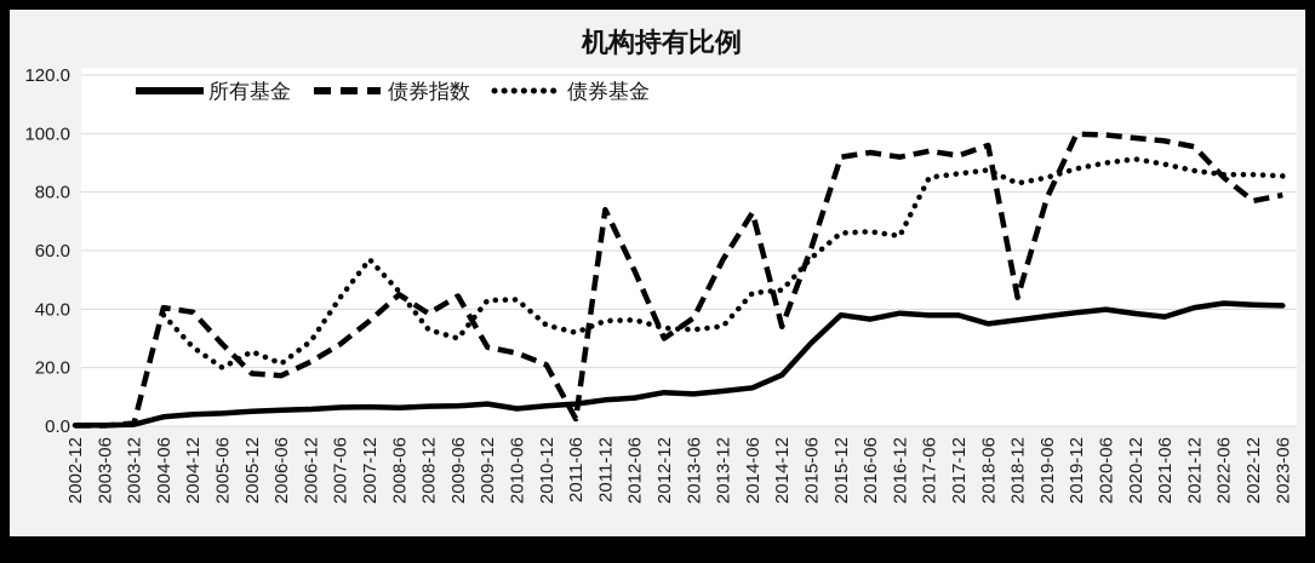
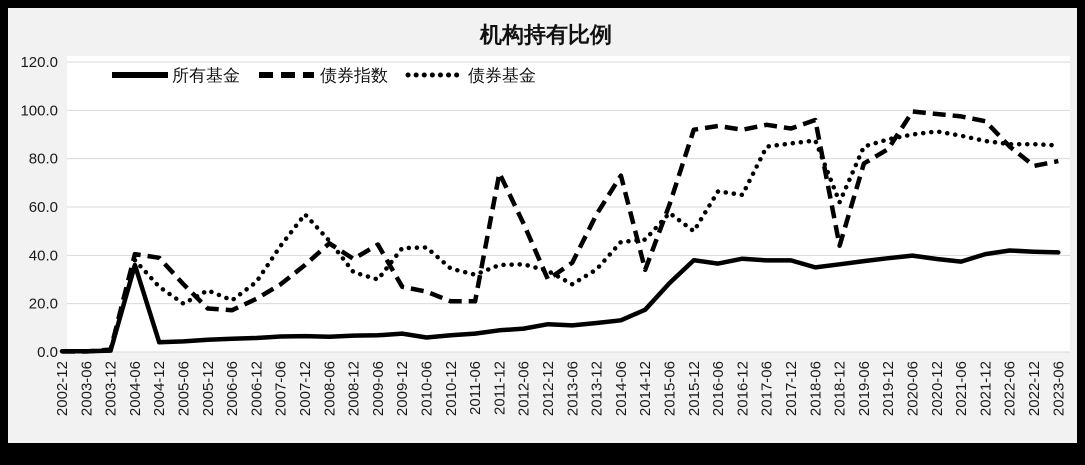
所有基金/2004-06: 3 -> 36
债券指数/2011-06: 2 -> 21
债券基金/2013-06: 33 -> 28
债券基金/2015-12: 66 -> 50
债券基金/2018-12: 83 -> 62
债券指数/2019-12: 100 -> 84
